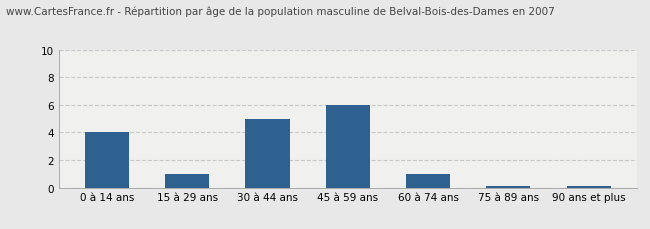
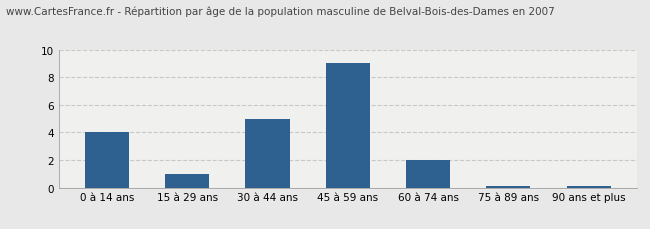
45 à 59 ans: 6.0 -> 9.0
60 à 74 ans: 1.0 -> 2.0
